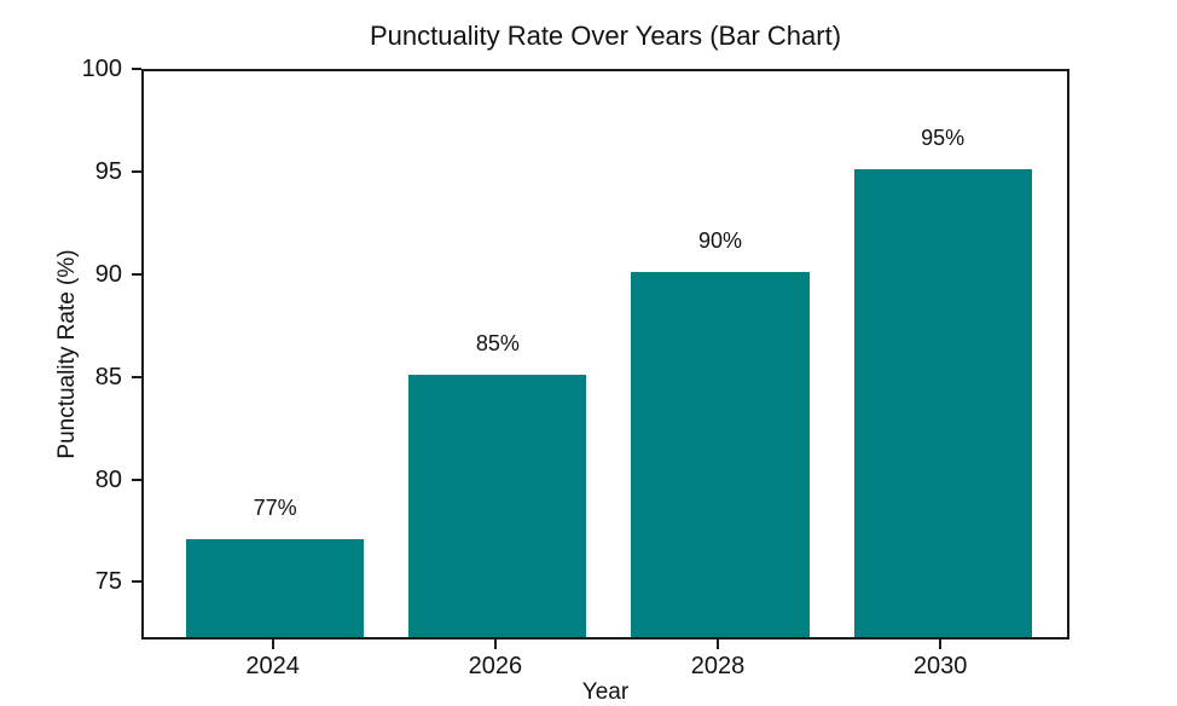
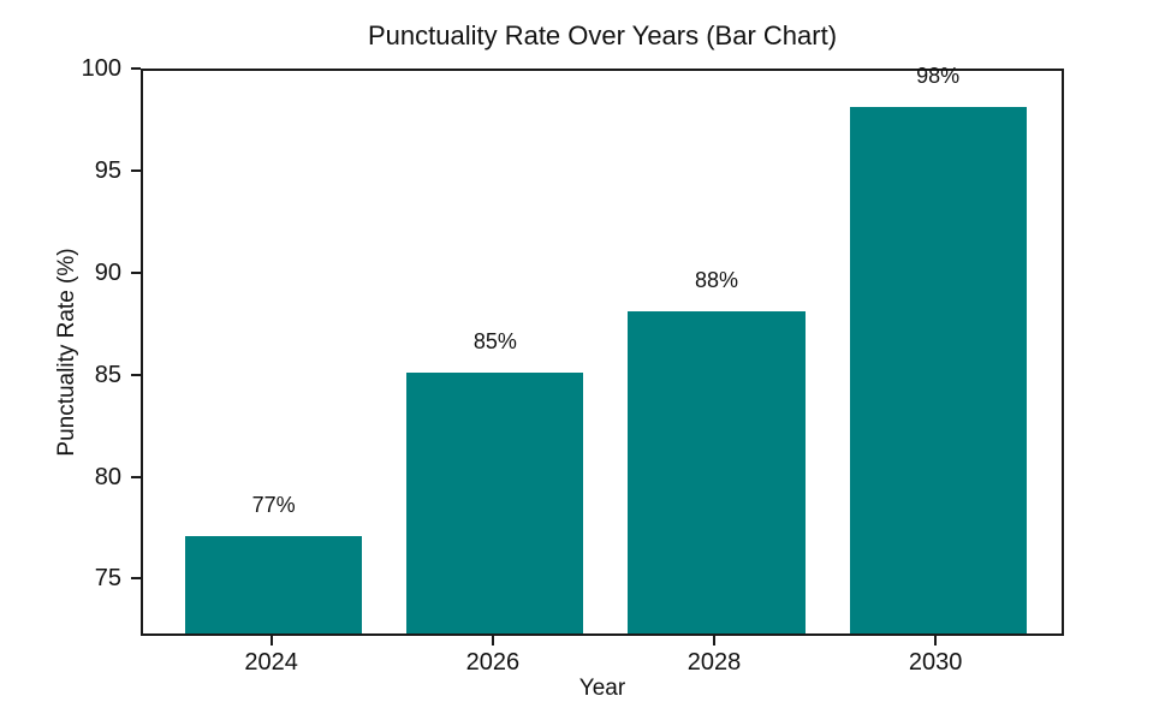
2028: 90% -> 88%
2030: 95% -> 98%
